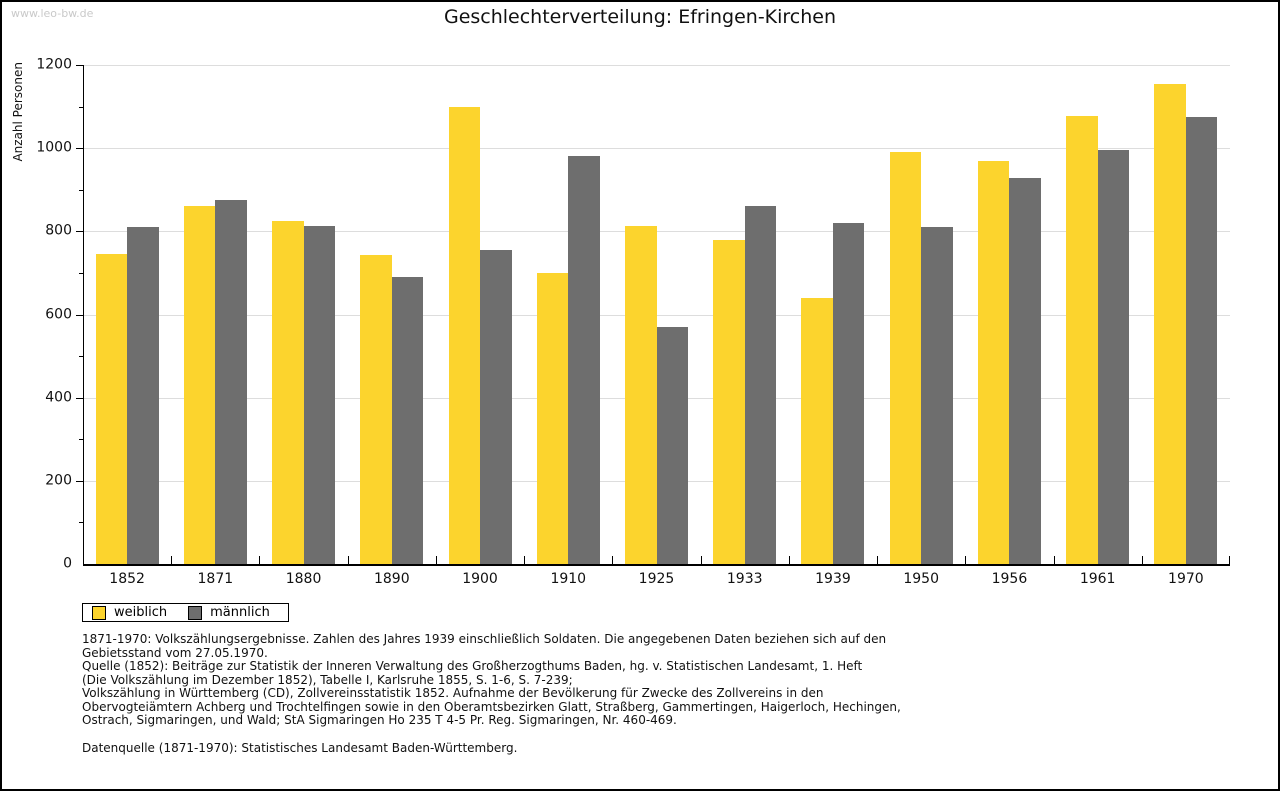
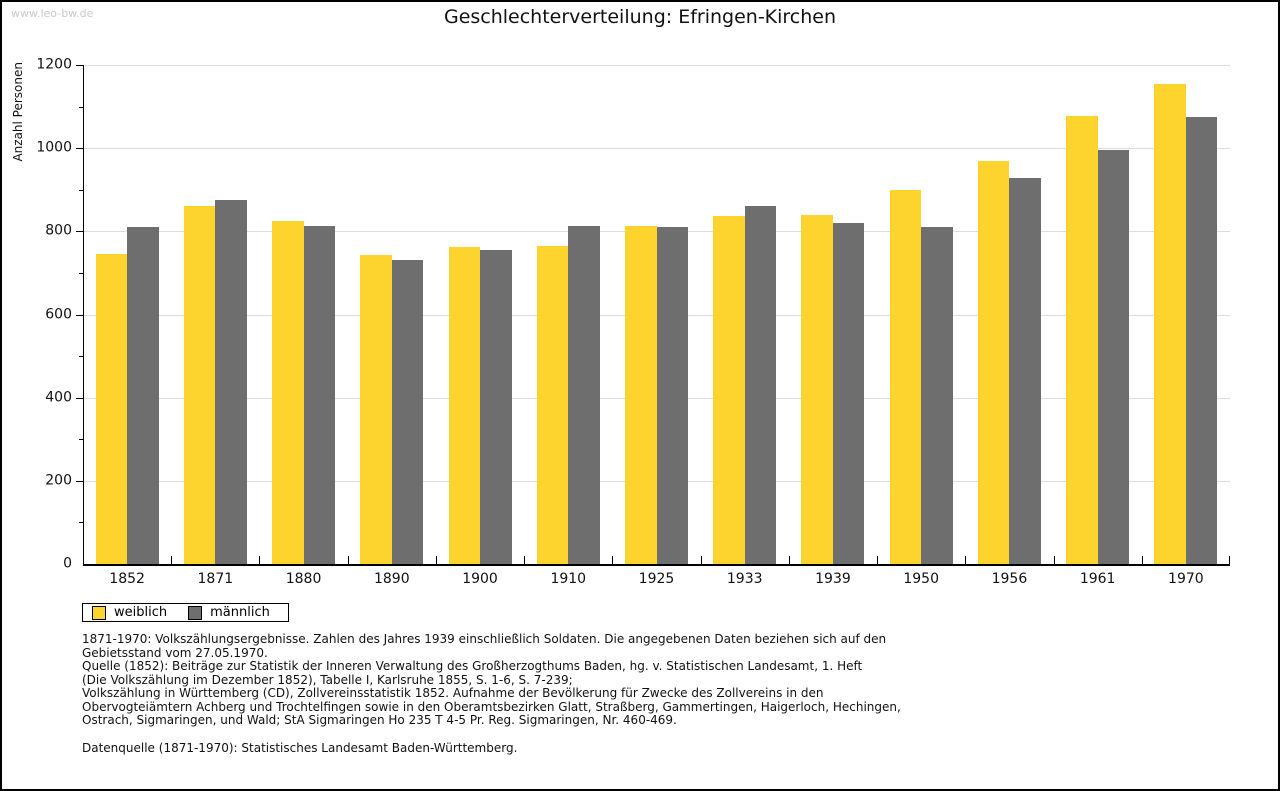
männlich/1890: 690 -> 730
weiblich/1900: 1100 -> 760
weiblich/1910: 700 -> 760
männlich/1910: 980 -> 810
männlich/1925: 570 -> 810
weiblich/1933: 780 -> 840
weiblich/1939: 640 -> 840
weiblich/1950: 990 -> 900
